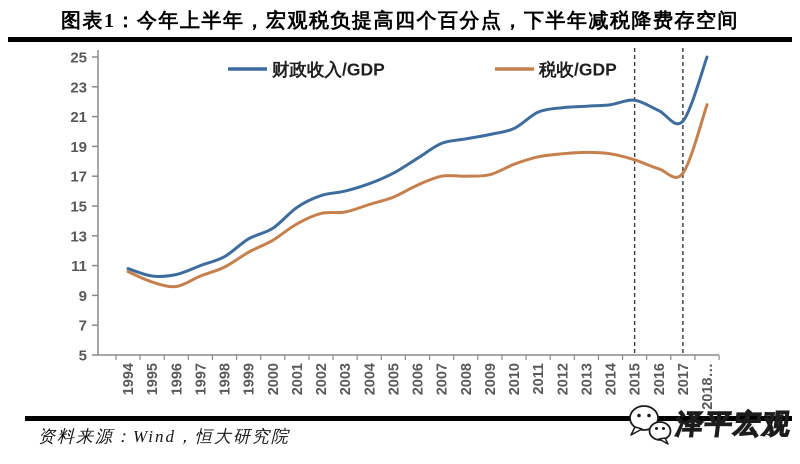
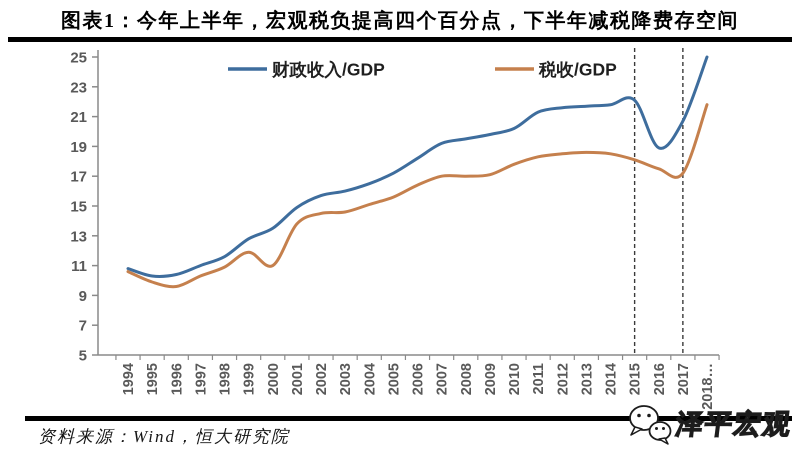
税收/GDP/2000: 12.7 -> 11.0
财政收入/GDP/2016: 21.4 -> 18.9
